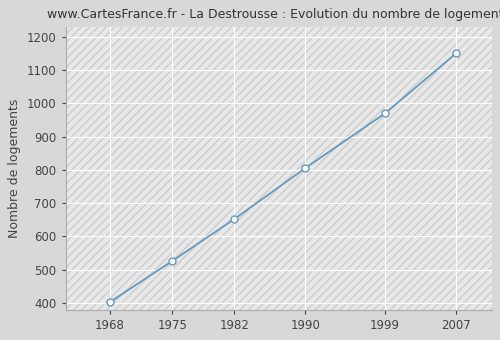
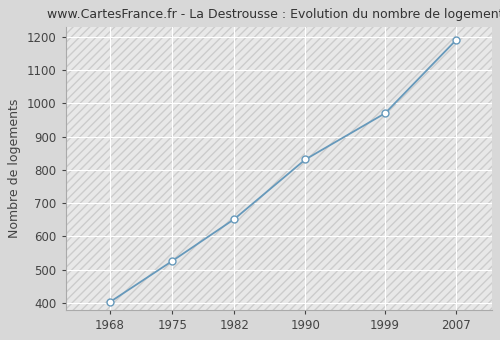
1990: 805 -> 831
2007: 1150 -> 1190
